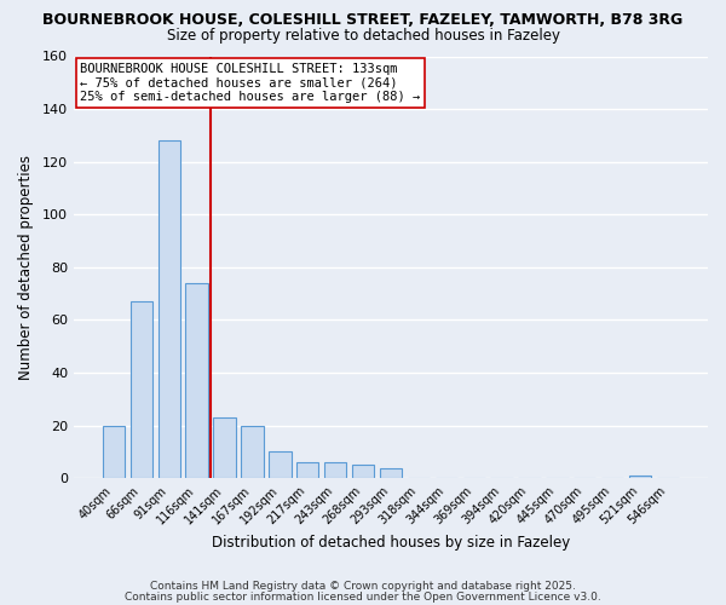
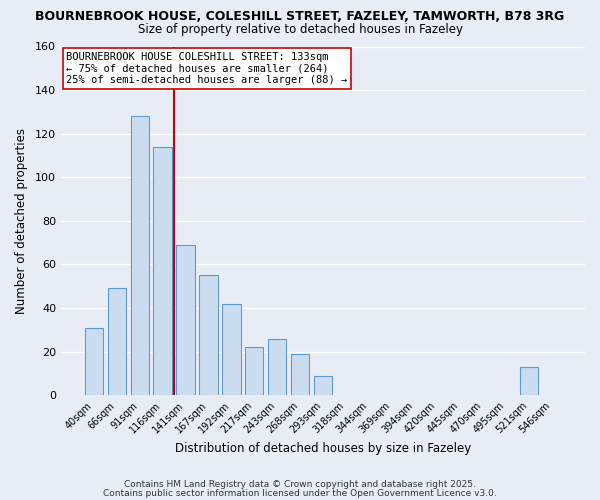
40sqm: 20 -> 31
66sqm: 67 -> 49
116sqm: 74 -> 114
141sqm: 23 -> 69
167sqm: 20 -> 55
192sqm: 10 -> 42
217sqm: 6 -> 22
243sqm: 6 -> 26
268sqm: 5 -> 19
293sqm: 4 -> 9
521sqm: 1 -> 13
